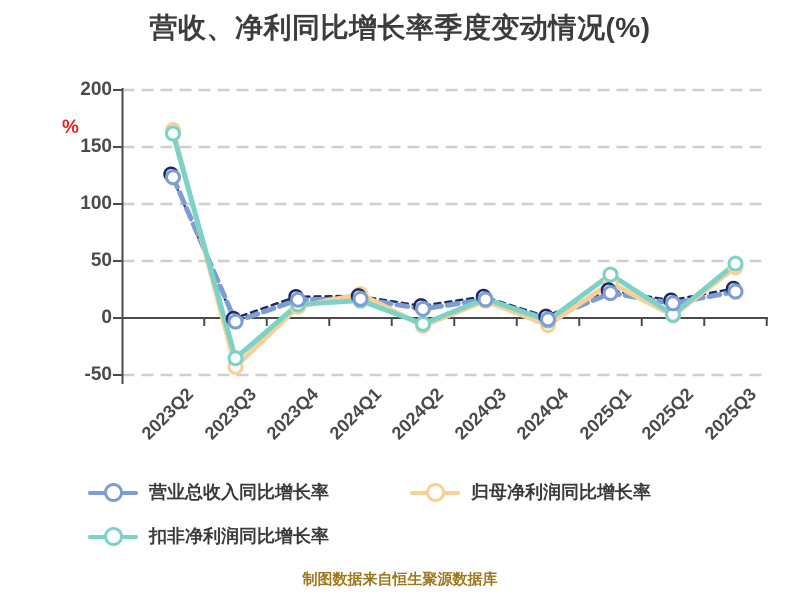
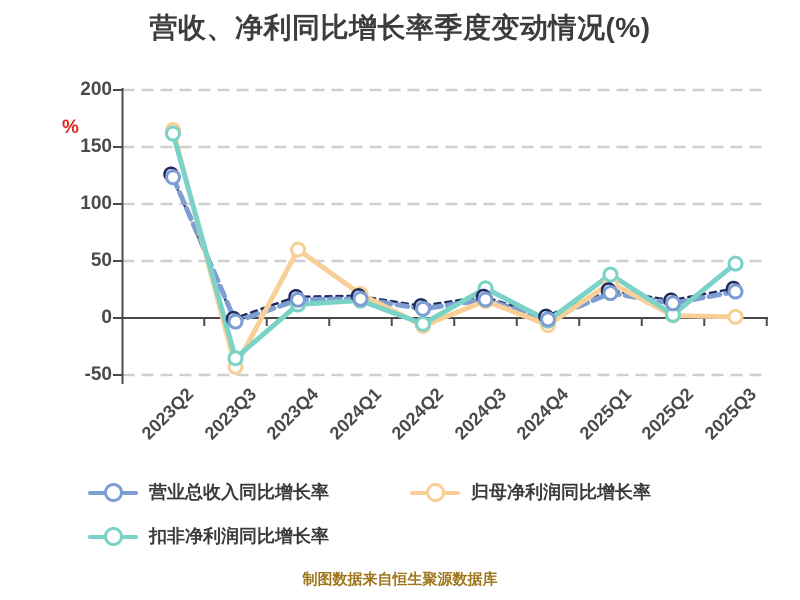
归母净利润同比增长率/2023Q4: 10 -> 60
扣非净利润同比增长率/2024Q3: 17 -> 26
归母净利润同比增长率/2025Q3: 45 -> 1
